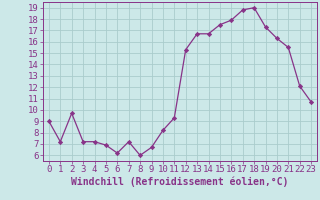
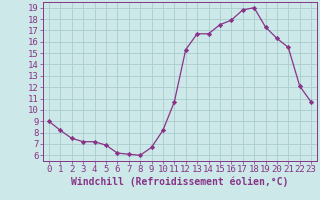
1: 7.2 -> 8.2
2: 9.7 -> 7.5
7: 7.2 -> 6.1
11: 9.3 -> 10.7
